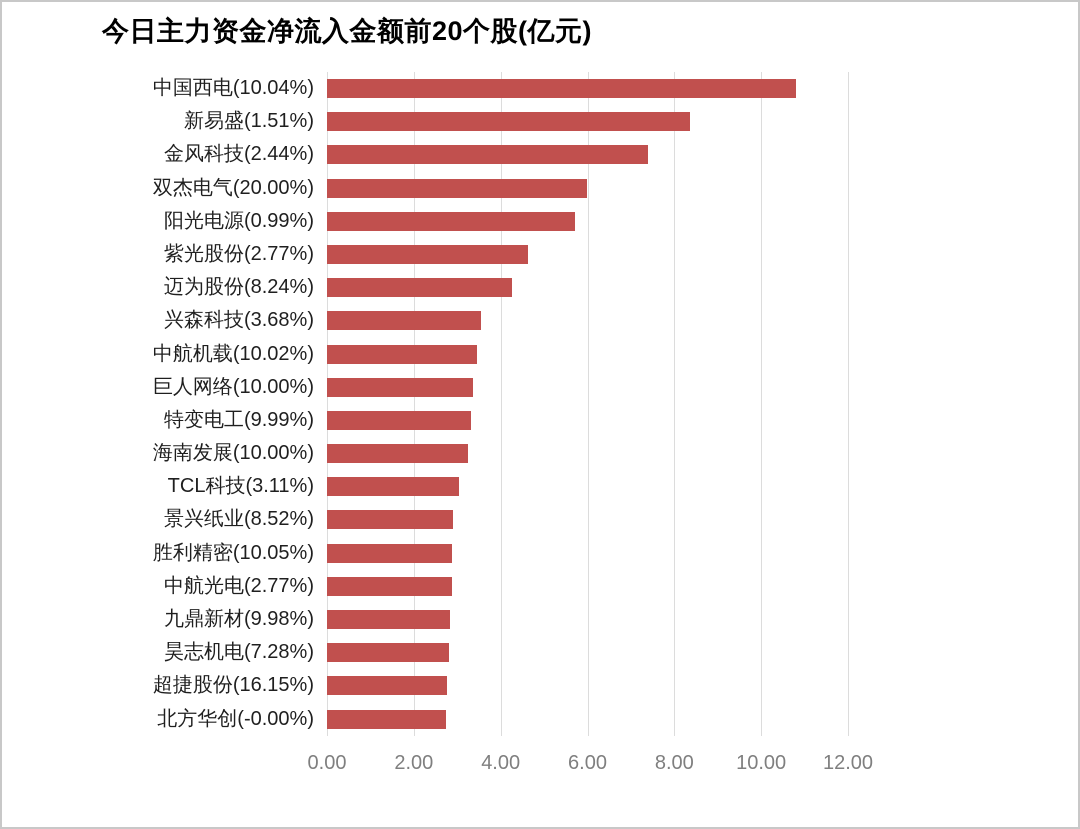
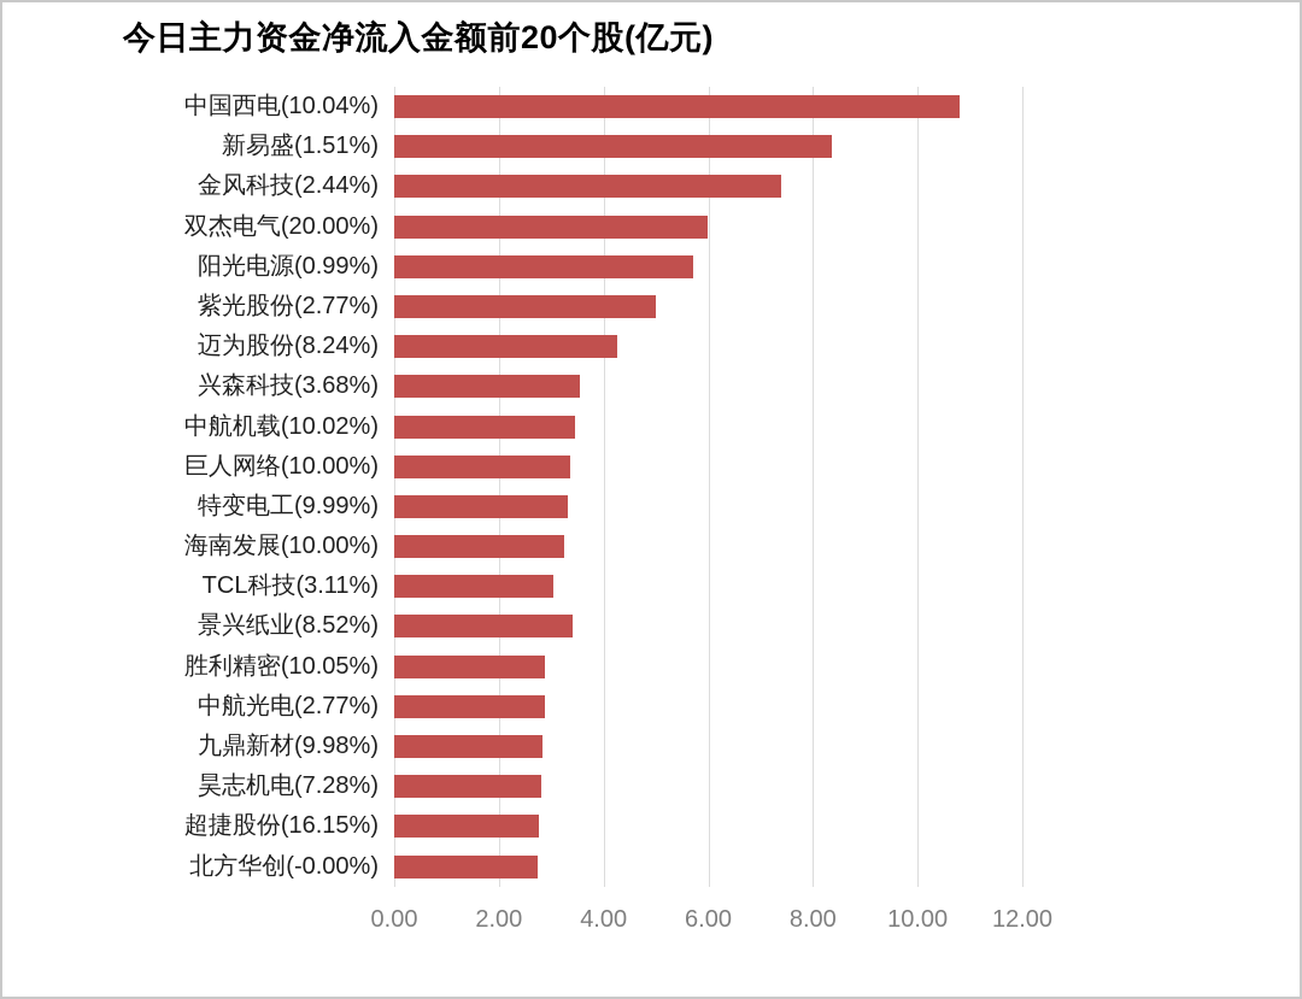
紫光股份(2.77%): 4.6 -> 5.0
景兴纸业(8.52%): 2.9 -> 3.4
